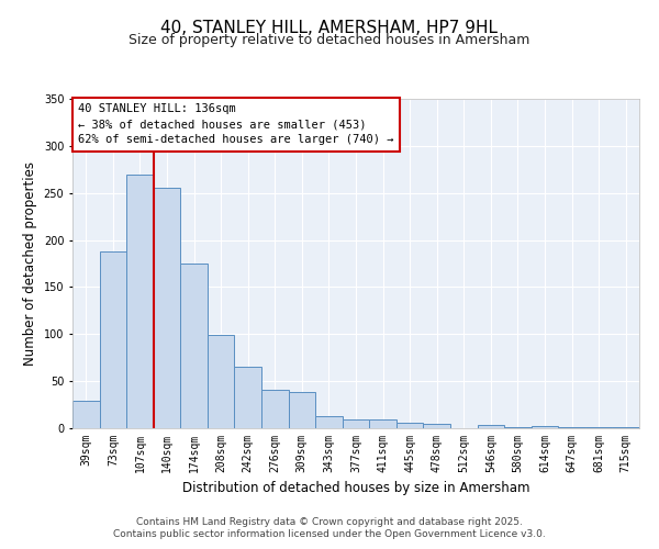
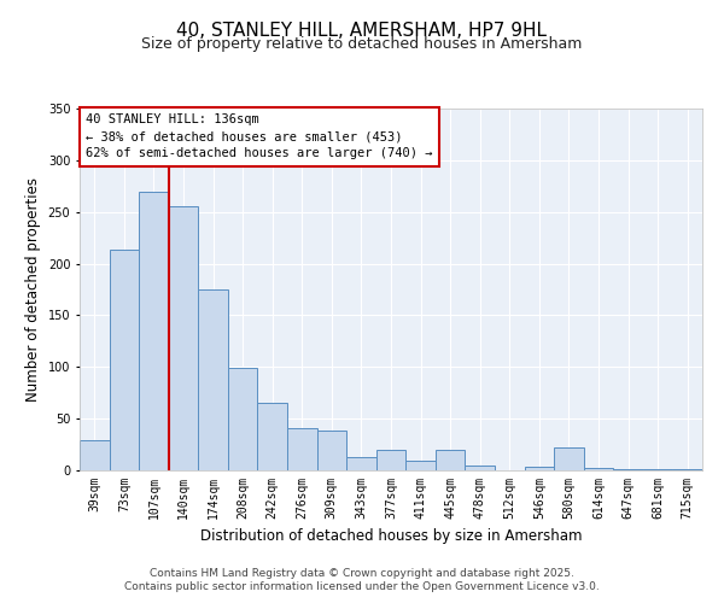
73sqm: 188 -> 214
377sqm: 9 -> 20
445sqm: 6 -> 20
580sqm: 1 -> 22
